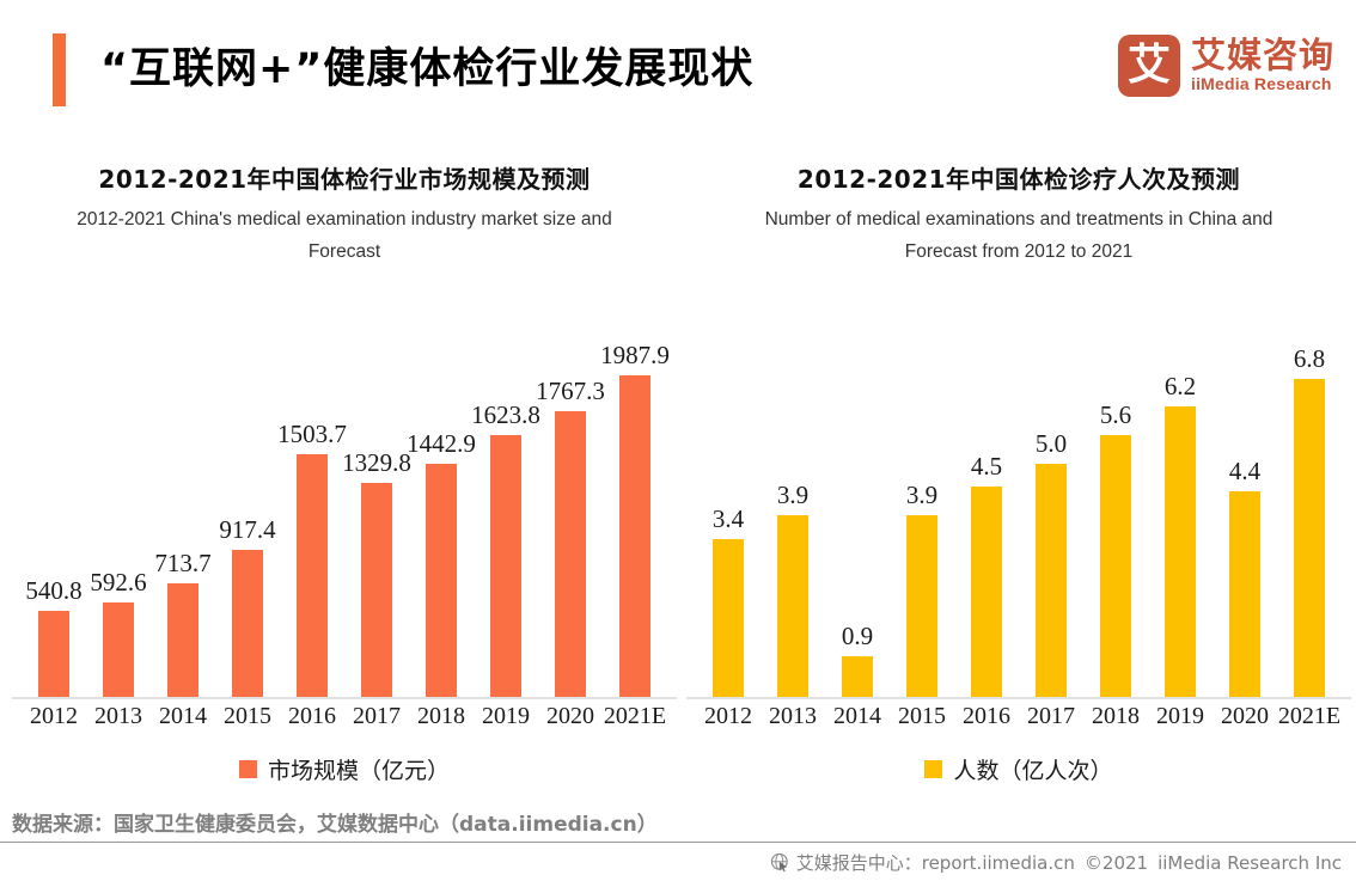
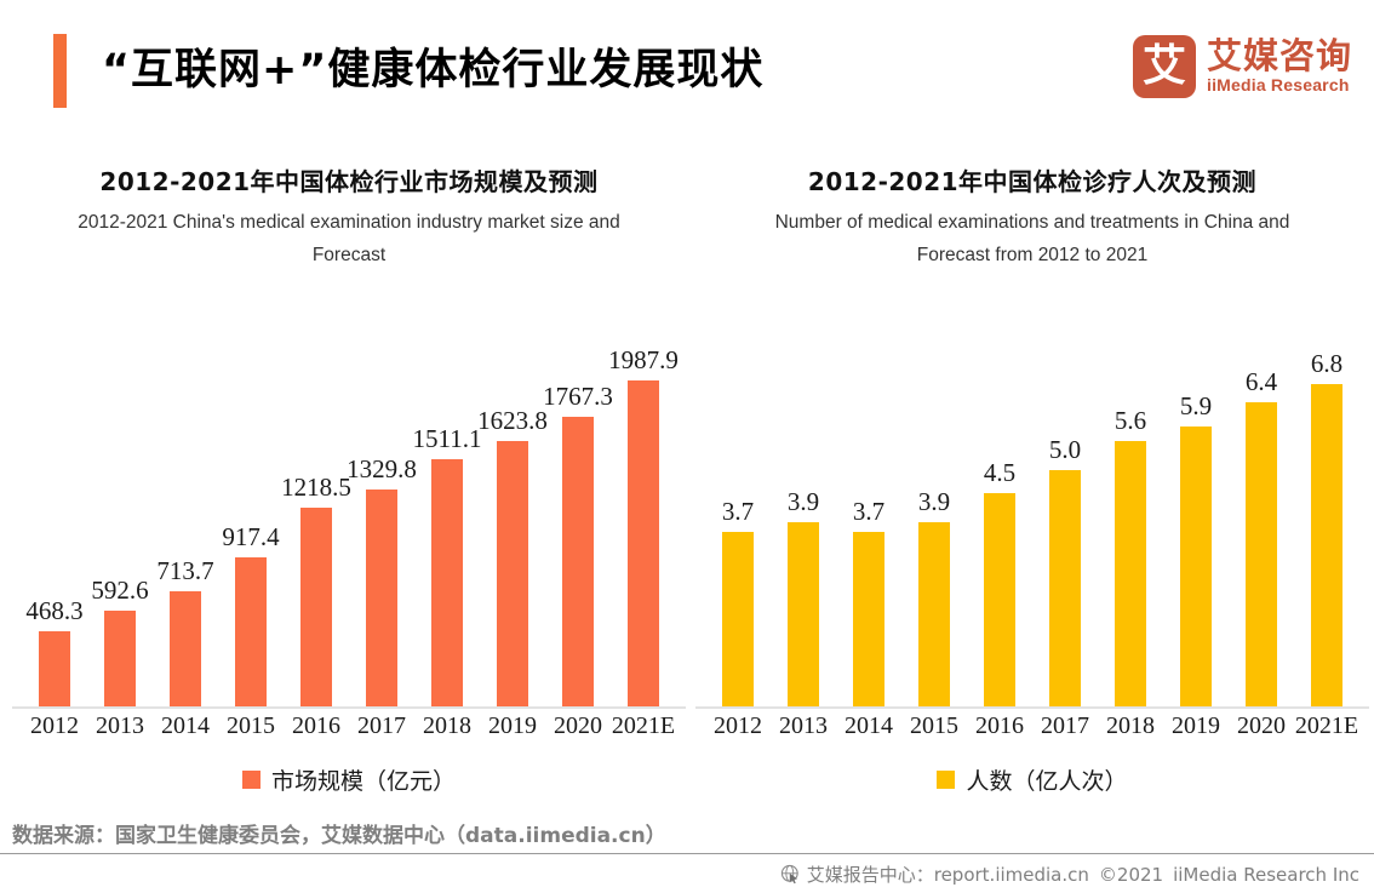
2012-2021年中国体检行业市场规模及预测/2012: 540.8 -> 468.3
2012-2021年中国体检行业市场规模及预测/2016: 1503.7 -> 1218.5
2012-2021年中国体检行业市场规模及预测/2018: 1442.9 -> 1511.1
2012-2021年中国体检诊疗人次及预测/2012: 3.4 -> 3.7
2012-2021年中国体检诊疗人次及预测/2014: 0.9 -> 3.7
2012-2021年中国体检诊疗人次及预测/2019: 6.2 -> 5.9
2012-2021年中国体检诊疗人次及预测/2020: 4.4 -> 6.4
